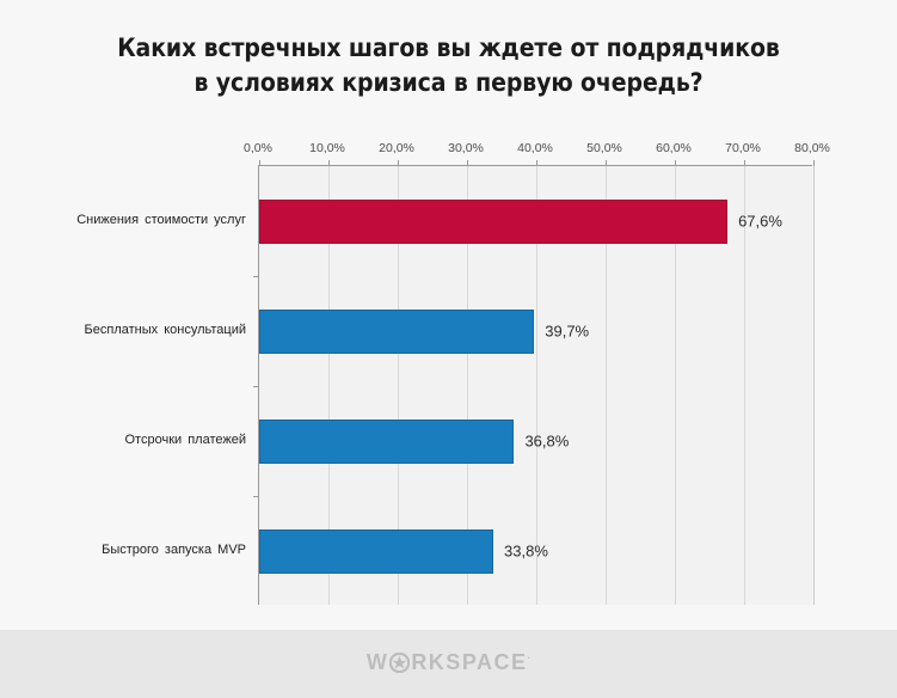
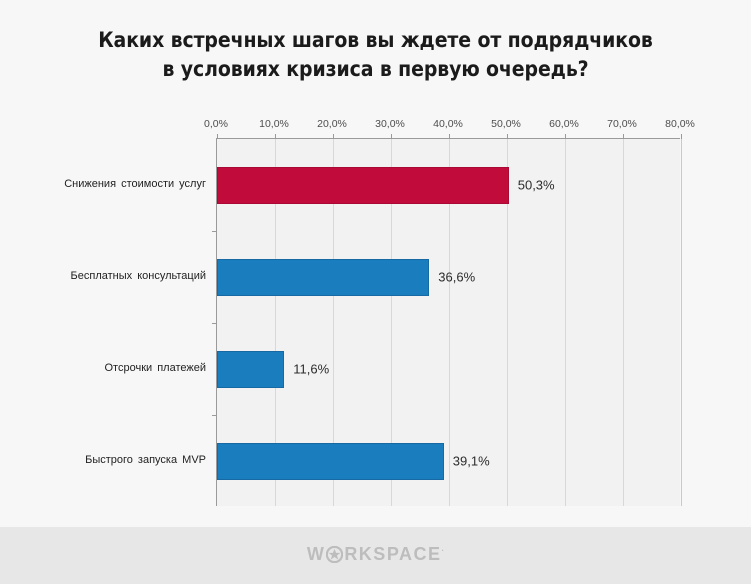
Снижения стоимости услуг: 67,6% -> 50,3%
Бесплатных консультаций: 39,7% -> 36,6%
Отсрочки платежей: 36,8% -> 11,6%
Быстрого запуска MVP: 33,8% -> 39,1%
